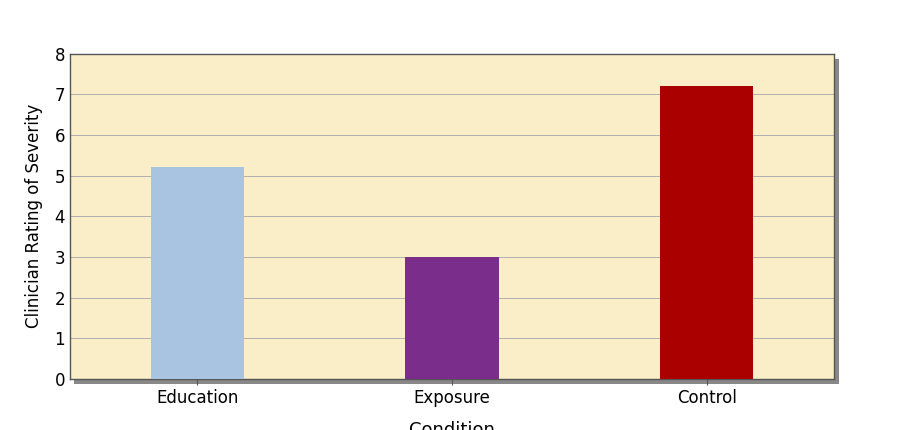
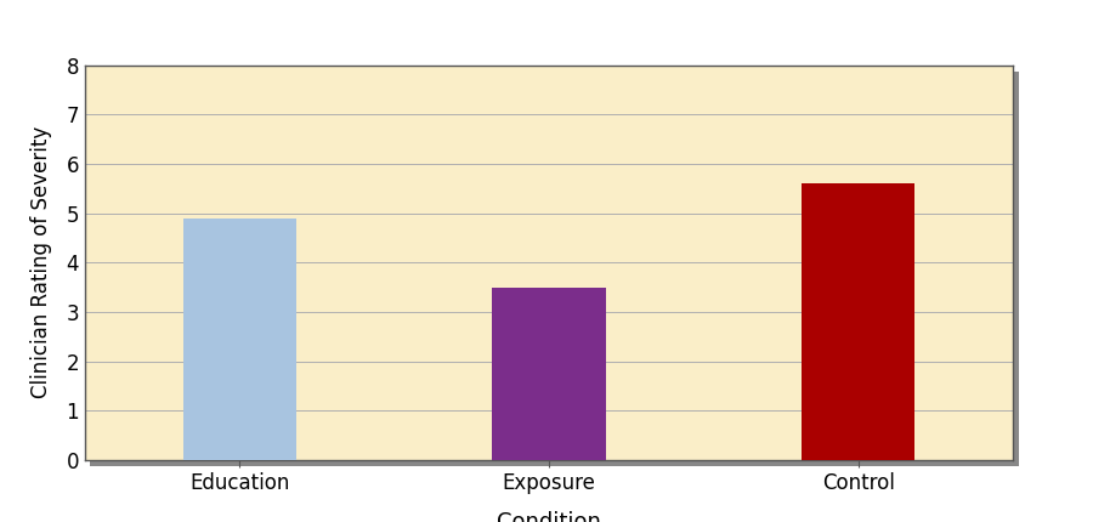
Education: 5.2 -> 4.9
Exposure: 3.0 -> 3.5
Control: 7.2 -> 5.6
